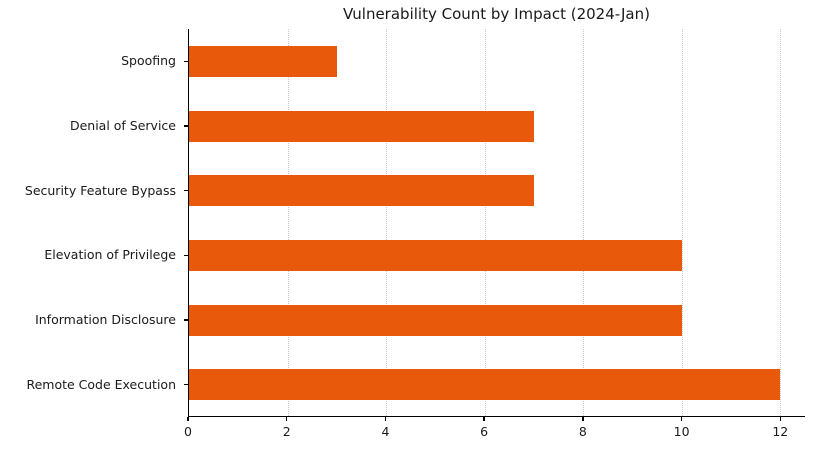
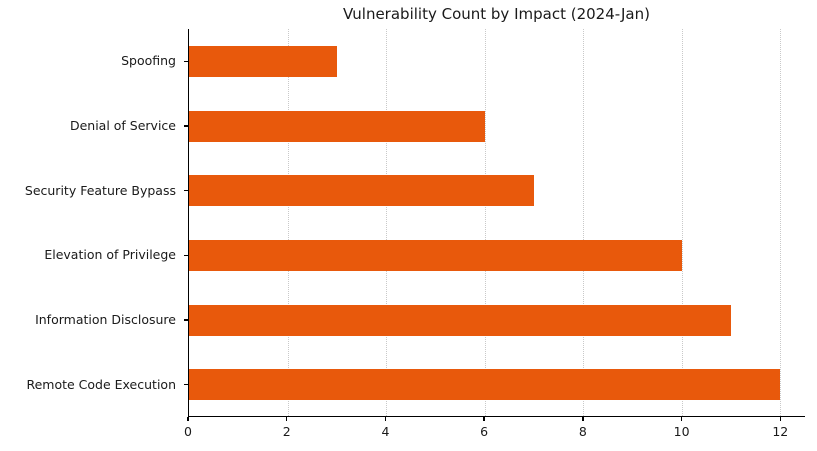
Denial of Service: 7 -> 6
Information Disclosure: 10 -> 11
